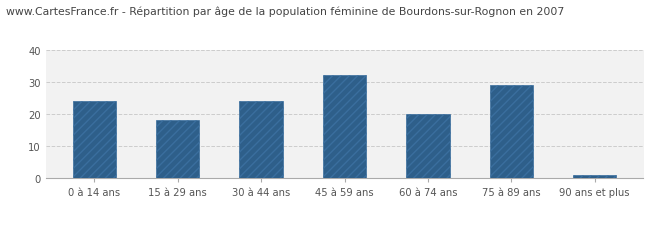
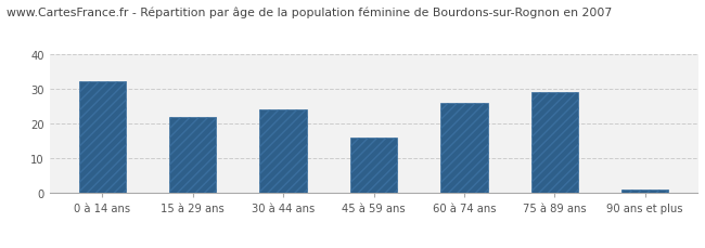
0 à 14 ans: 24 -> 32
15 à 29 ans: 18 -> 22
45 à 59 ans: 32 -> 16
60 à 74 ans: 20 -> 26
